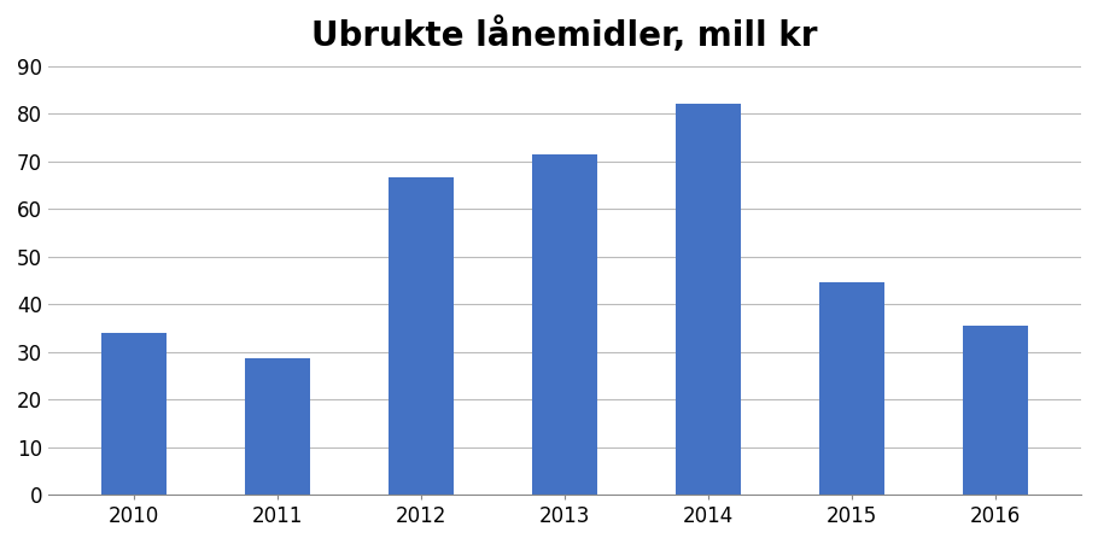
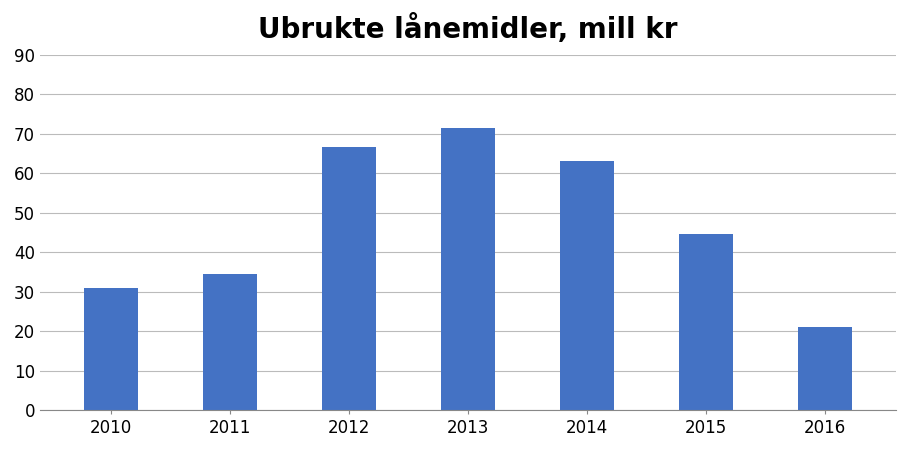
2010: 34.0 -> 31.0
2011: 28.5 -> 34.5
2014: 82.0 -> 63.0
2016: 35.5 -> 21.0
